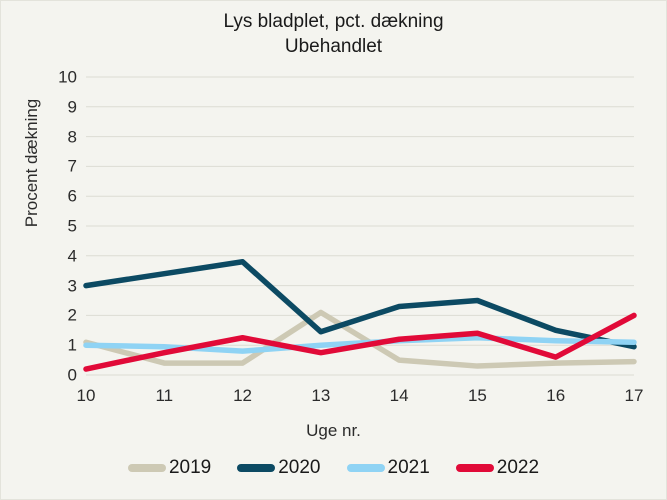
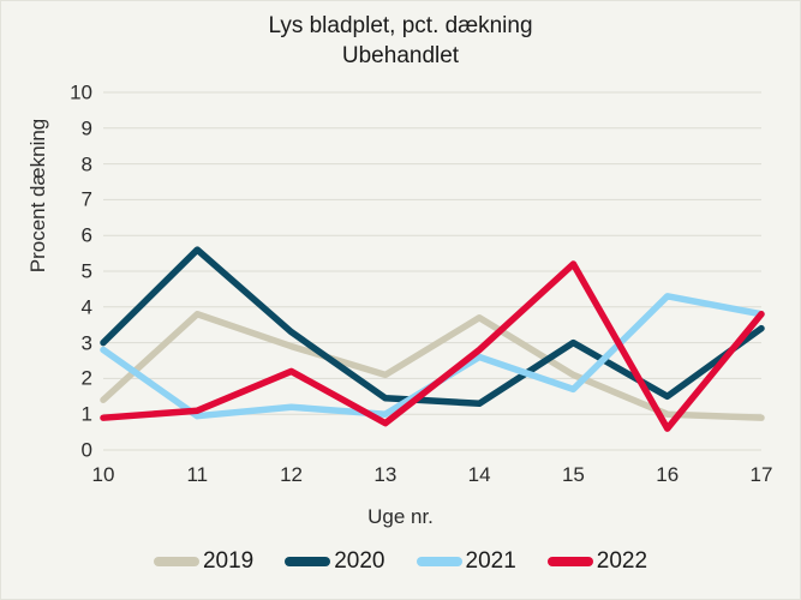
2019/10: 1.1 -> 1.4
2021/10: 1.0 -> 2.8
2022/10: 0.2 -> 0.9
2019/11: 0.4 -> 3.8
2020/11: 3.4 -> 5.6
2022/11: 0.8 -> 1.1
2019/12: 0.4 -> 2.9
2020/12: 3.8 -> 3.3
2021/12: 0.8 -> 1.2
2022/12: 1.2 -> 2.2
2019/14: 0.5 -> 3.7
2020/14: 2.3 -> 1.3
2021/14: 1.1 -> 2.6
2022/14: 1.2 -> 2.8
2019/15: 0.3 -> 2.1
2020/15: 2.5 -> 3.0
2021/15: 1.2 -> 1.7
2022/15: 1.4 -> 5.2
2019/16: 0.4 -> 1.0
2021/16: 1.1 -> 4.3
2019/17: 0.5 -> 0.9
2020/17: 0.9 -> 3.4
2021/17: 1.1 -> 3.8
2022/17: 2.0 -> 3.8
